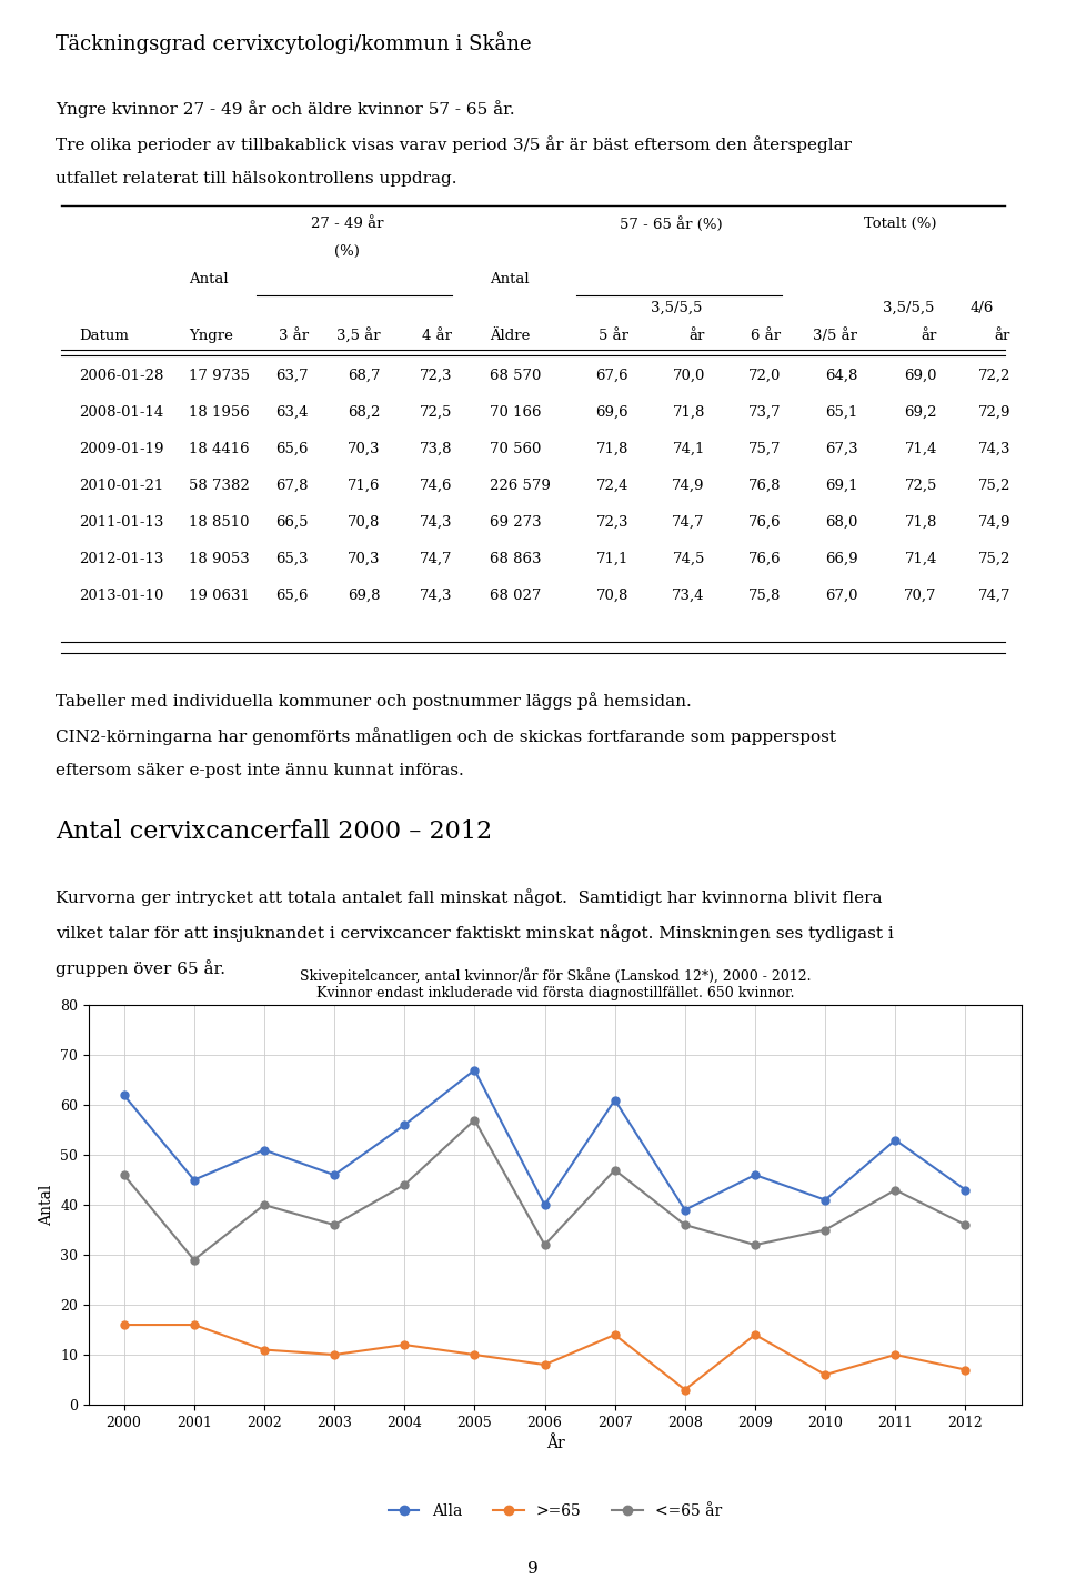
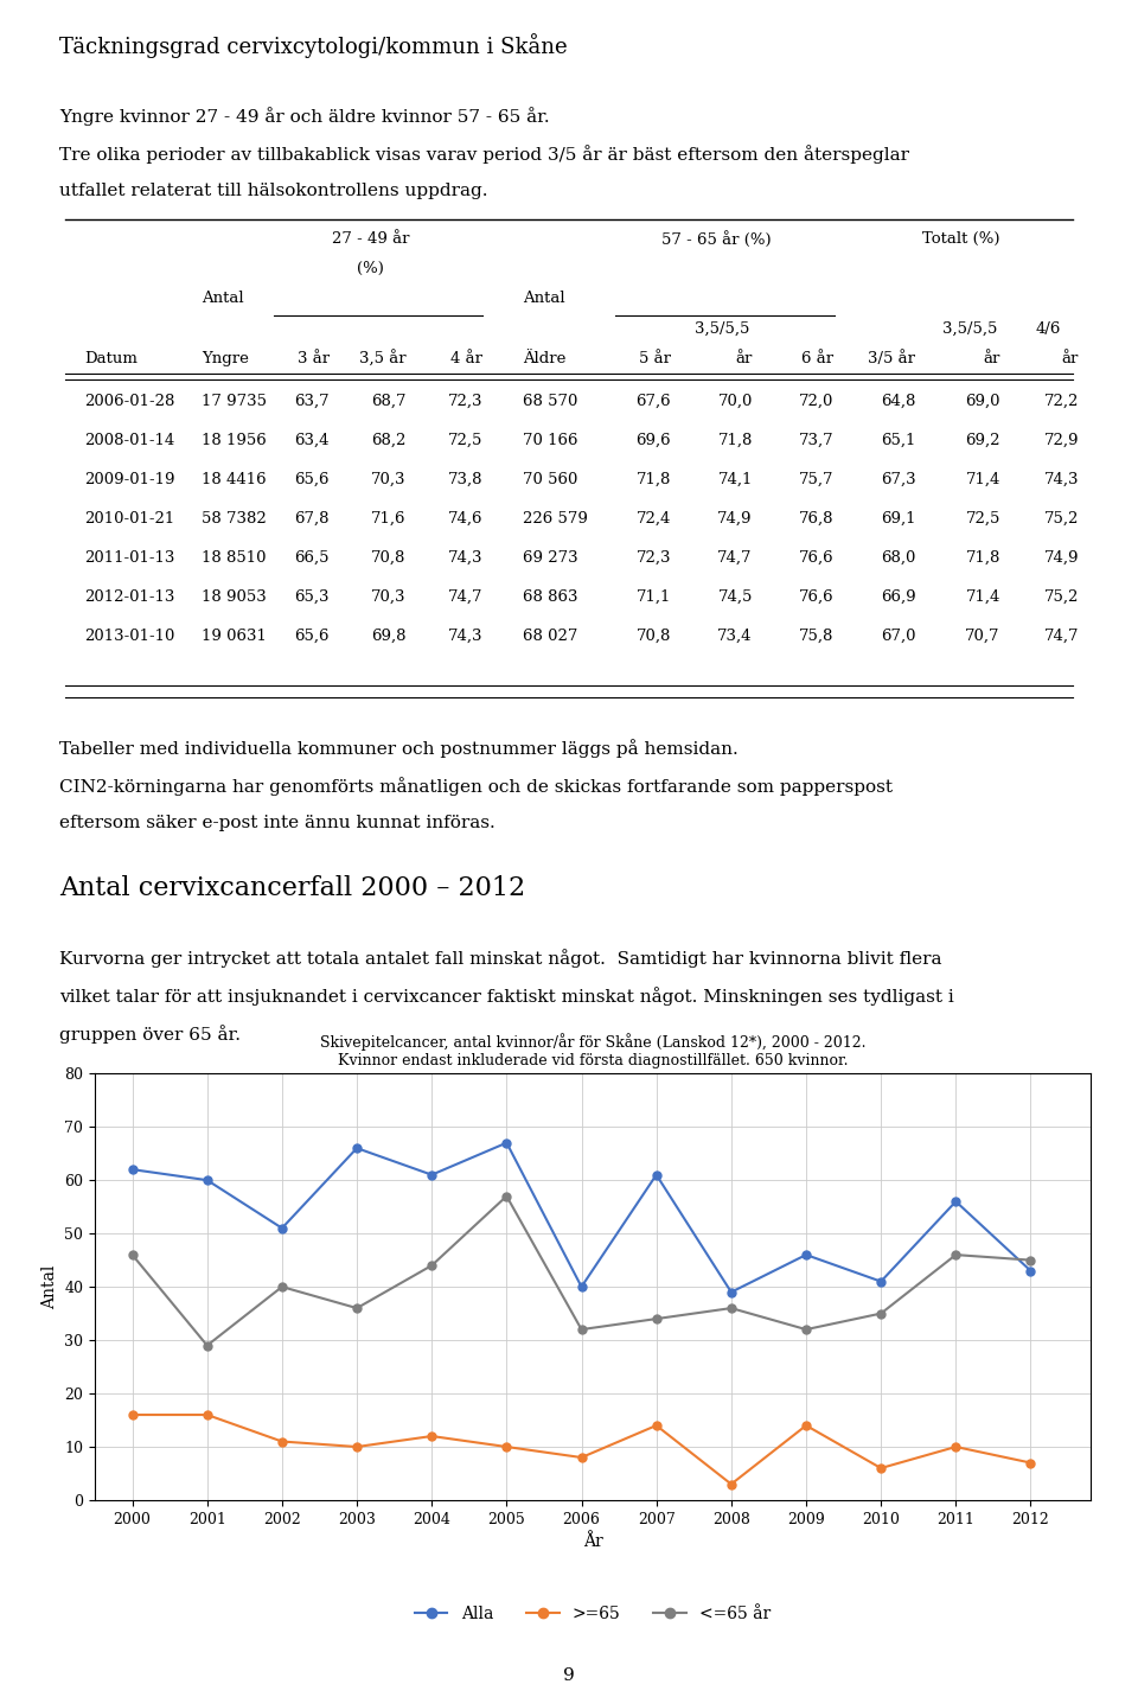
Alla/2001: 45 -> 60
Alla/2003: 46 -> 66
Alla/2004: 56 -> 61
<=65 år/2007: 47 -> 34
Alla/2011: 53 -> 56
<=65 år/2011: 43 -> 46
<=65 år/2012: 36 -> 45
